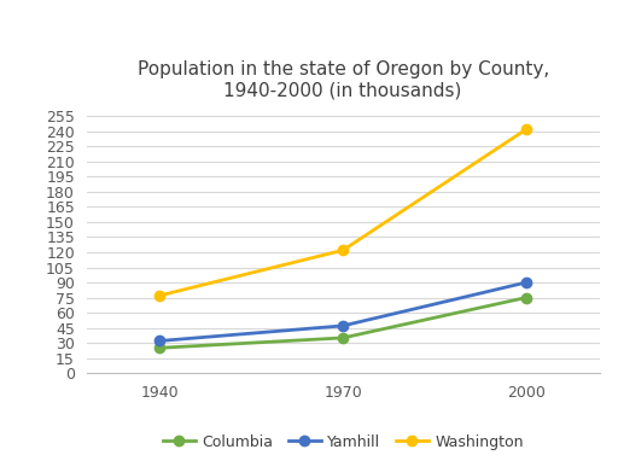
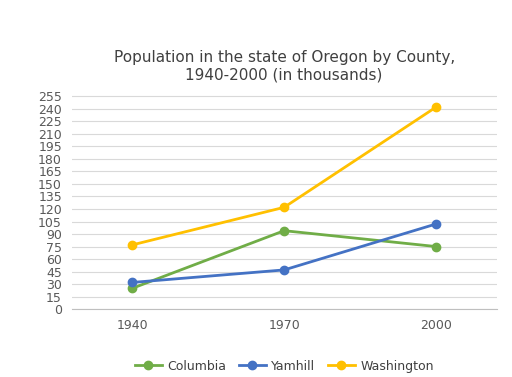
Columbia/1970: 35 -> 94
Yamhill/2000: 90 -> 102
